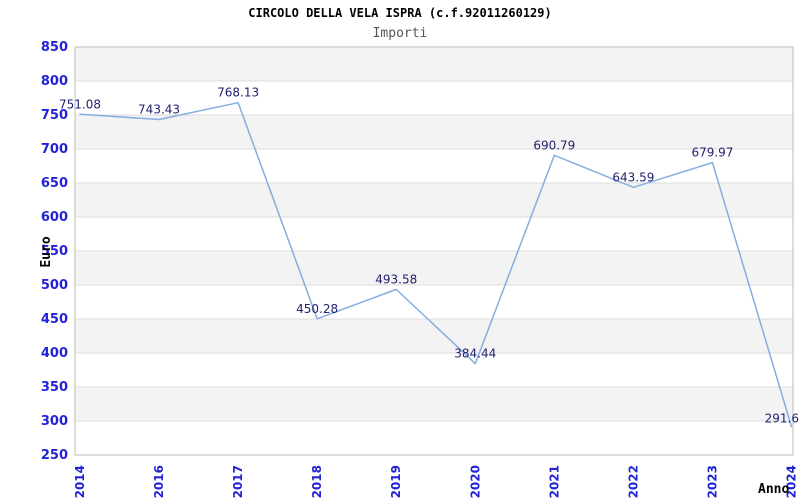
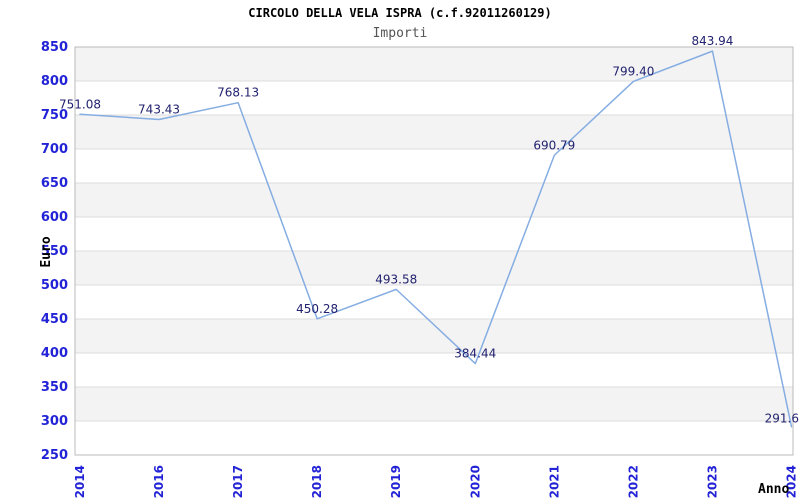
2022: 643.59 -> 799.40
2023: 679.97 -> 843.94
